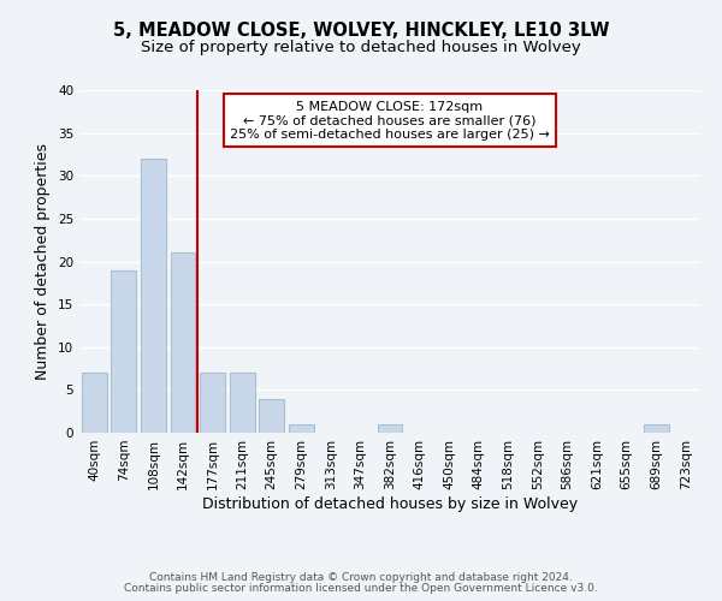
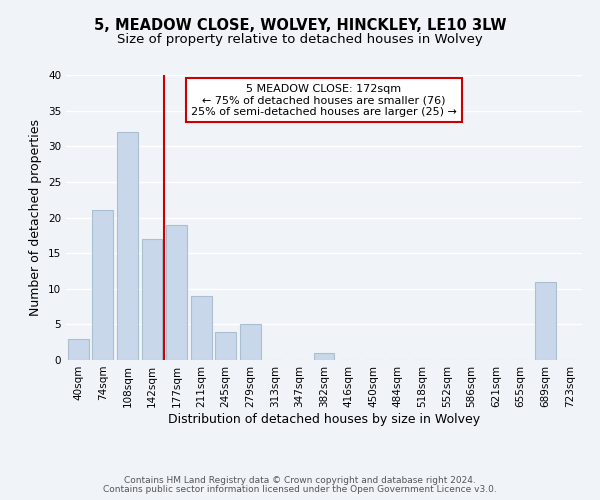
40sqm: 7 -> 3
74sqm: 19 -> 21
142sqm: 21 -> 17
177sqm: 7 -> 19
211sqm: 7 -> 9
279sqm: 1 -> 5
689sqm: 1 -> 11
